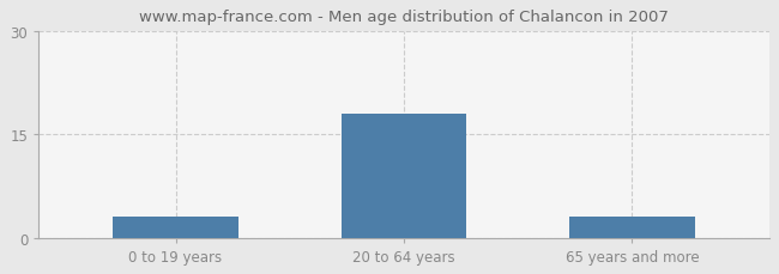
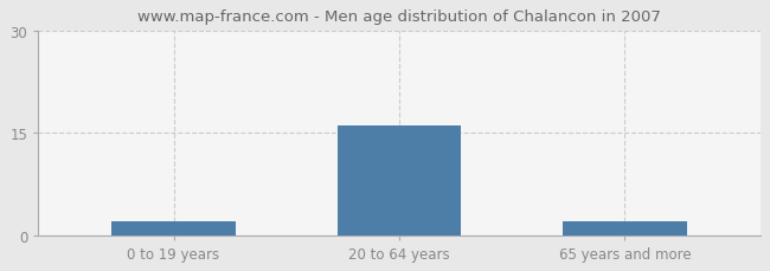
0 to 19 years: 3 -> 2
20 to 64 years: 18 -> 16
65 years and more: 3 -> 2
